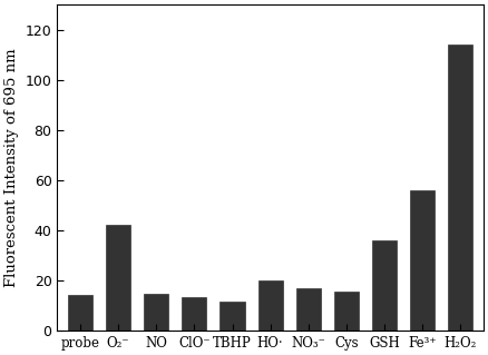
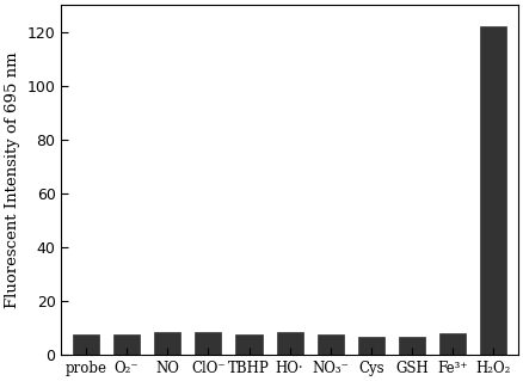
probe: 14.0 -> 7.5
O₂⁻: 42.0 -> 7.5
NO: 14.5 -> 8.5
ClO⁻: 13.5 -> 8.5
TBHP: 11.5 -> 7.5
HO·: 20.0 -> 8.5
NO₃⁻: 17.0 -> 7.5
Cys: 15.5 -> 6.5
GSH: 36.0 -> 6.5
Fe³⁺: 56.0 -> 8.0
H₂O₂: 114.0 -> 122.0
